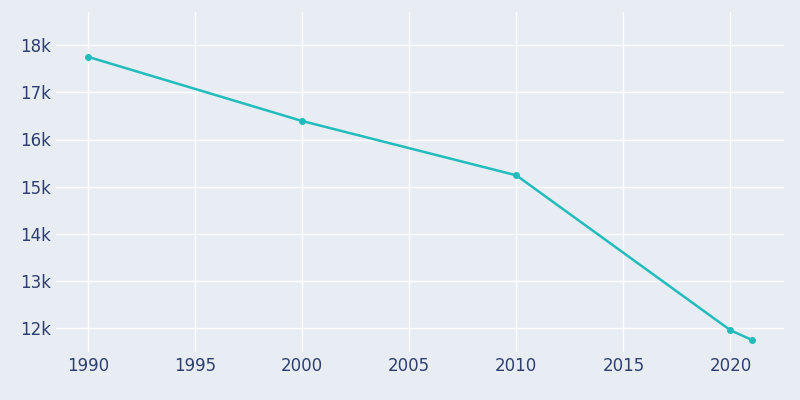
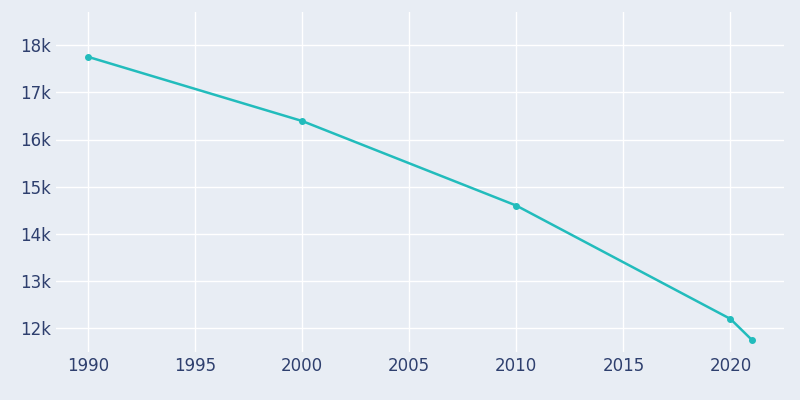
2010: 15.24k -> 14.60k
2020: 11.96k -> 12.20k
